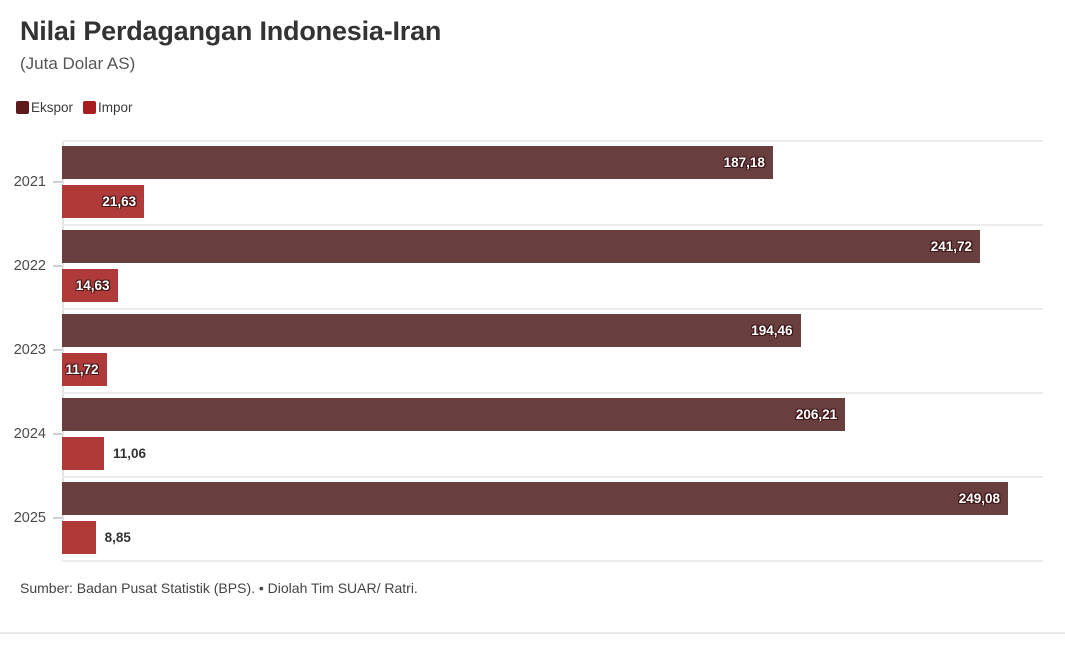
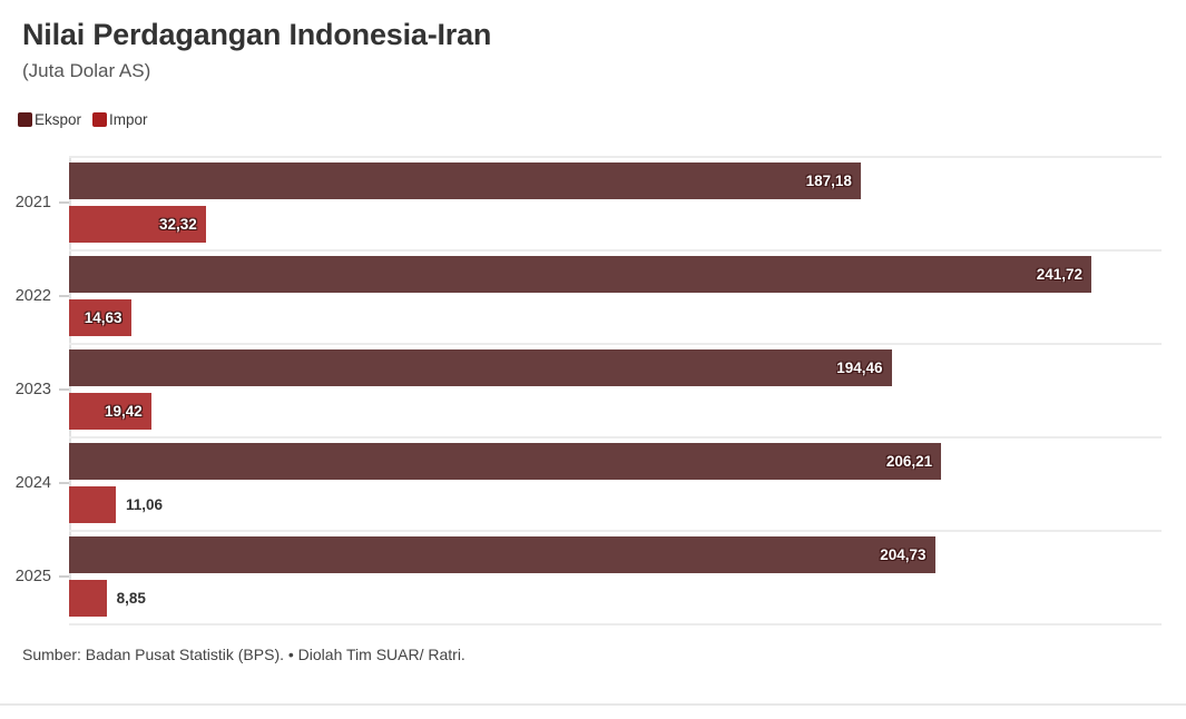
Impor/2021: 21,63 -> 32,32
Impor/2023: 11,72 -> 19,42
Ekspor/2025: 249,08 -> 204,73
